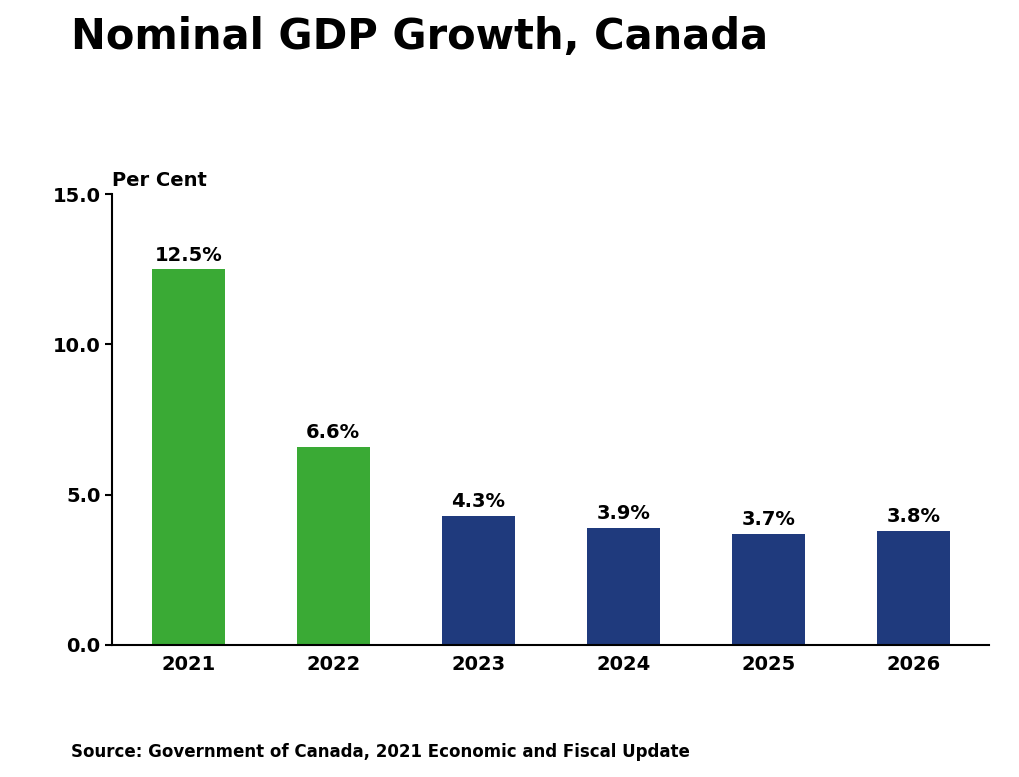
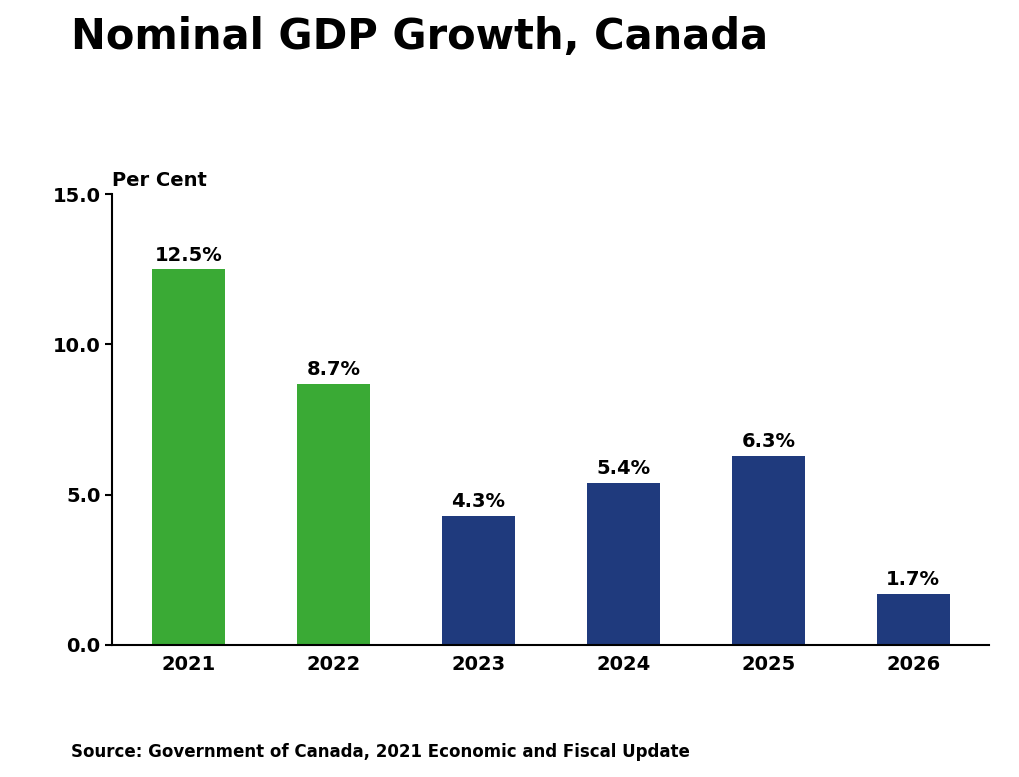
2022: 6.6% -> 8.7%
2024: 3.9% -> 5.4%
2025: 3.7% -> 6.3%
2026: 3.8% -> 1.7%
